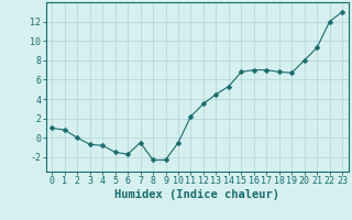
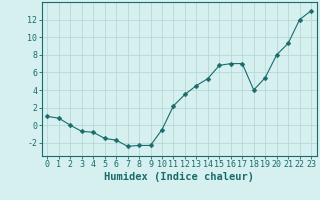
7: -0.5 -> -2.4
18: 6.8 -> 4.0
19: 6.7 -> 5.4
